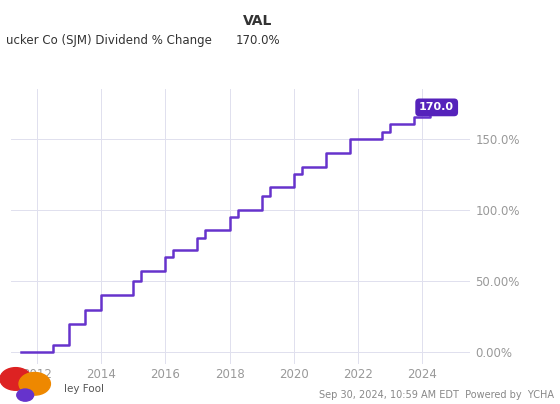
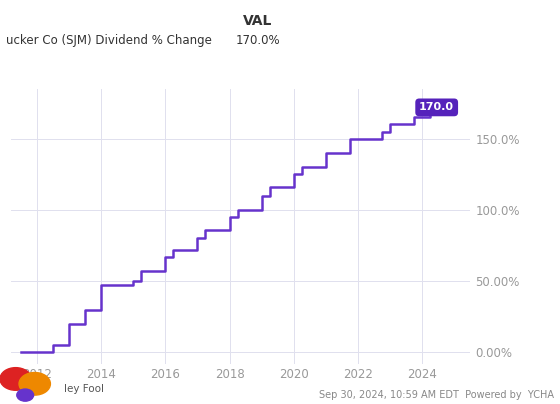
2014: 40% -> 47%
